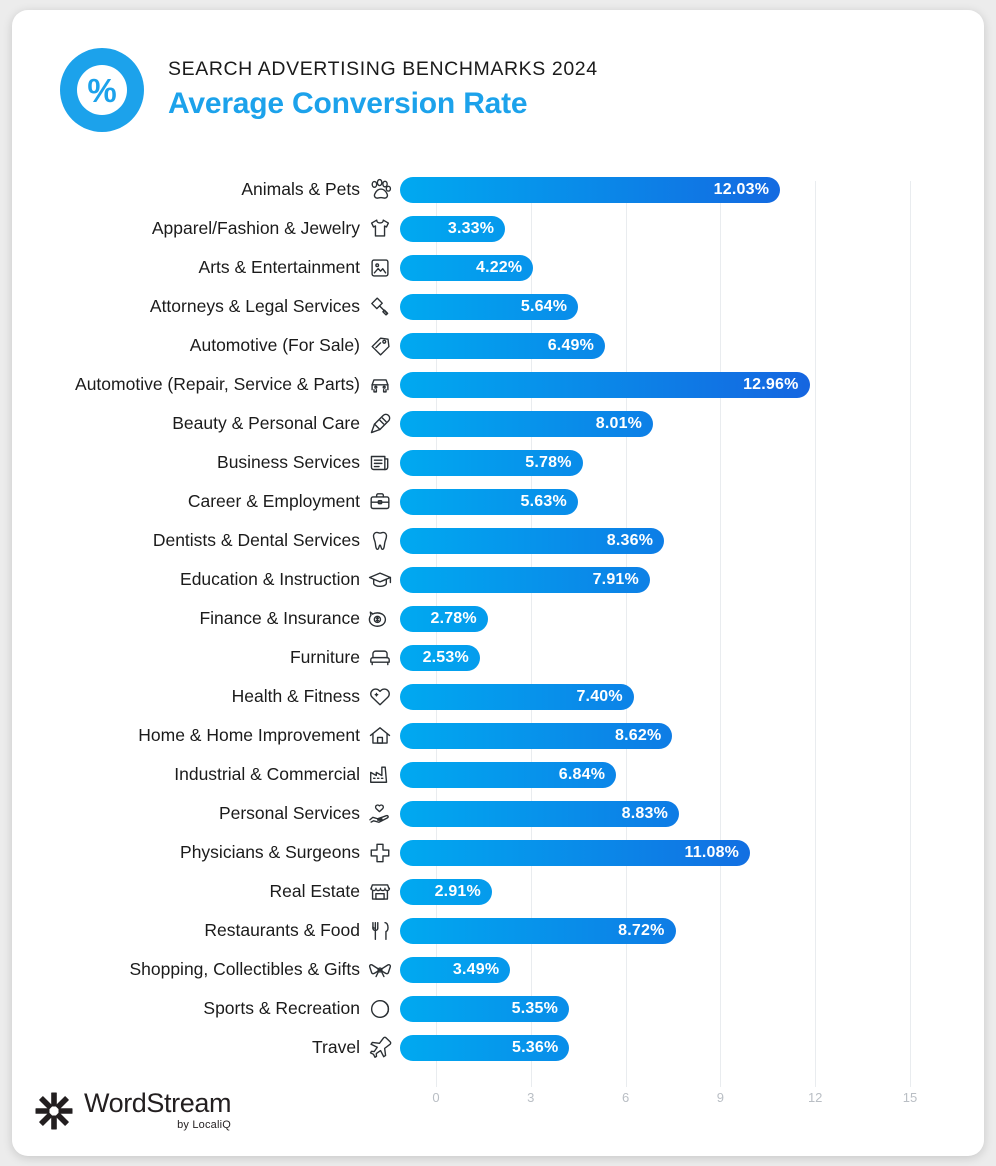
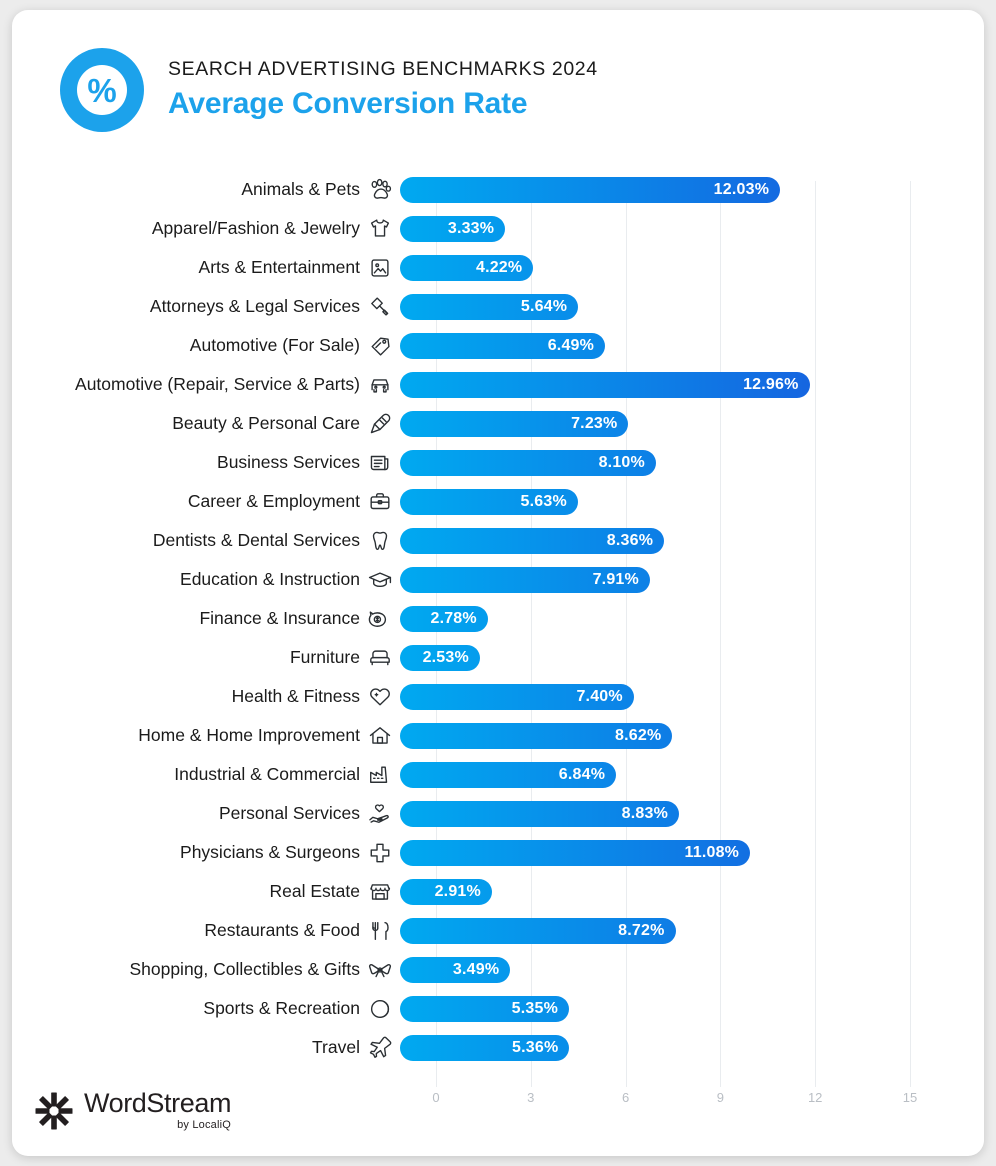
Beauty & Personal Care: 8.01% -> 7.23%
Business Services: 5.78% -> 8.10%
